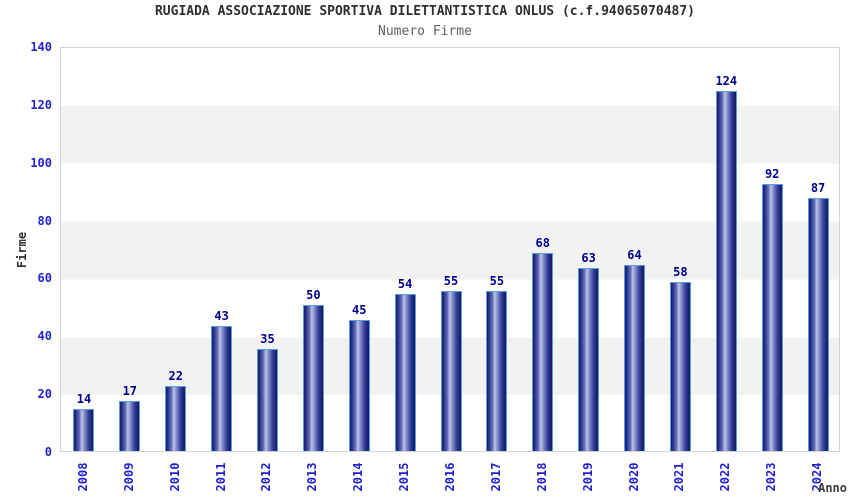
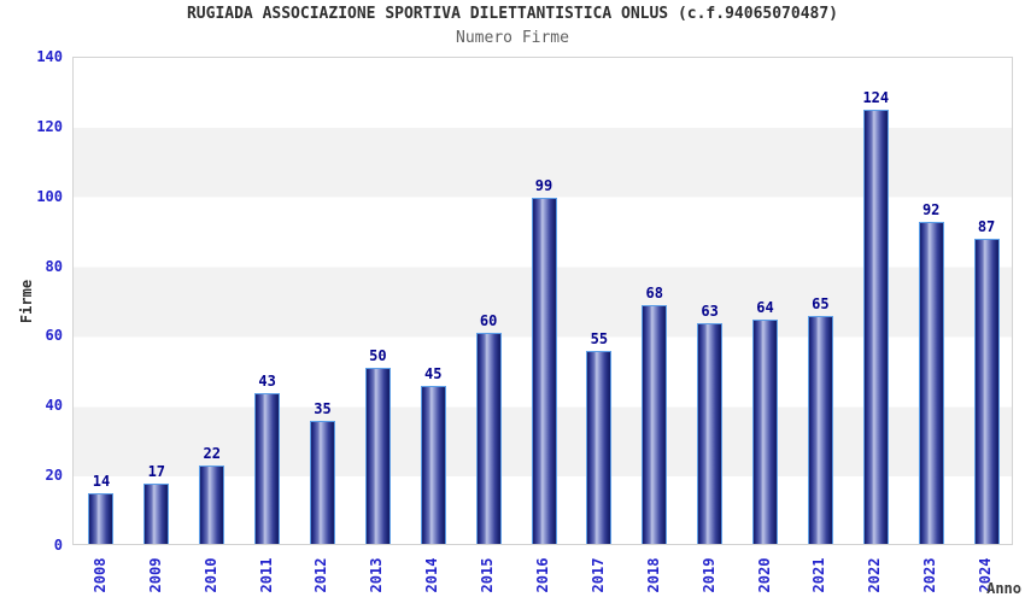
2015: 54 -> 60
2016: 55 -> 99
2021: 58 -> 65
